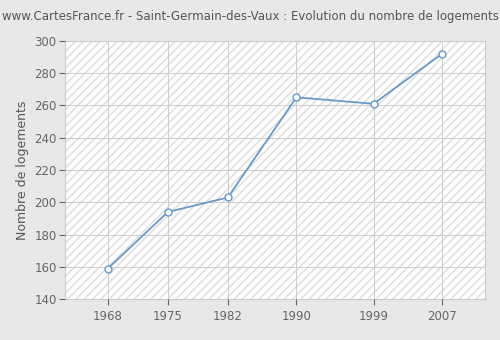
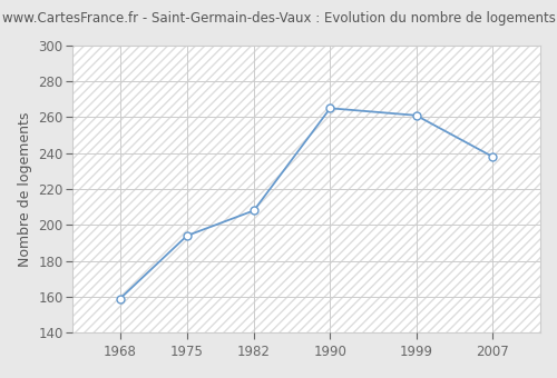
1982: 203 -> 208
2007: 292 -> 238
